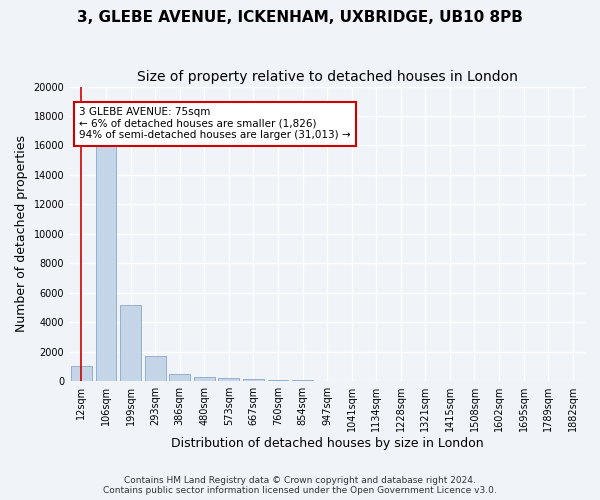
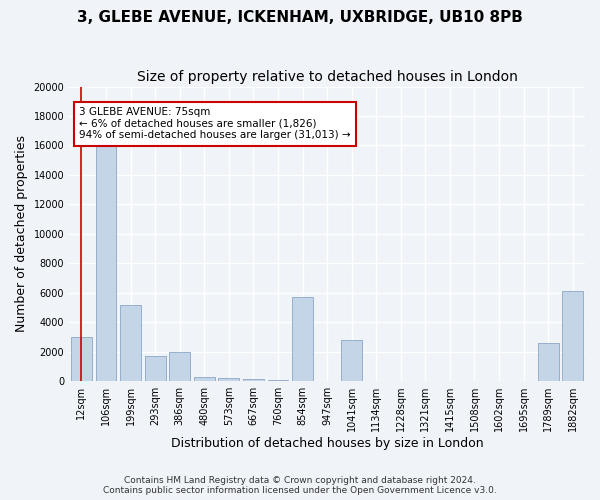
12sqm: 1000 -> 3000
386sqm: 500 -> 2000
854sqm: 100 -> 5700
1041sqm: 0 -> 2800
1789sqm: 0 -> 2600
1882sqm: 0 -> 6100
